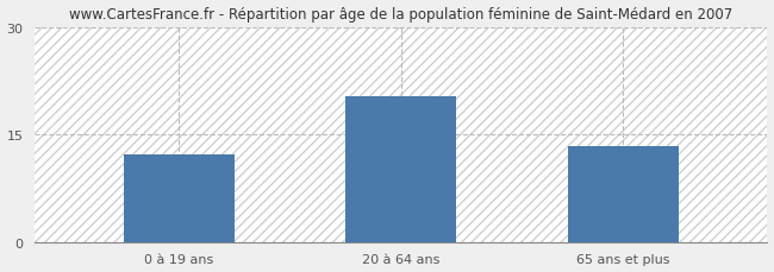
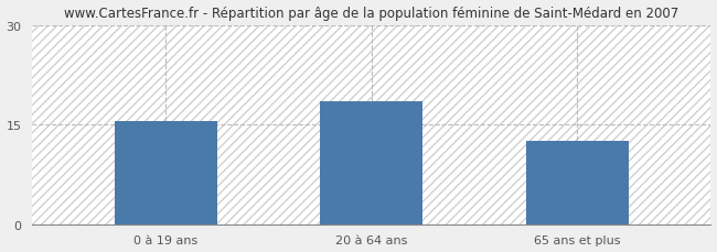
0 à 19 ans: 12.2 -> 15.5
20 à 64 ans: 20.4 -> 18.5
65 ans et plus: 13.4 -> 12.5
